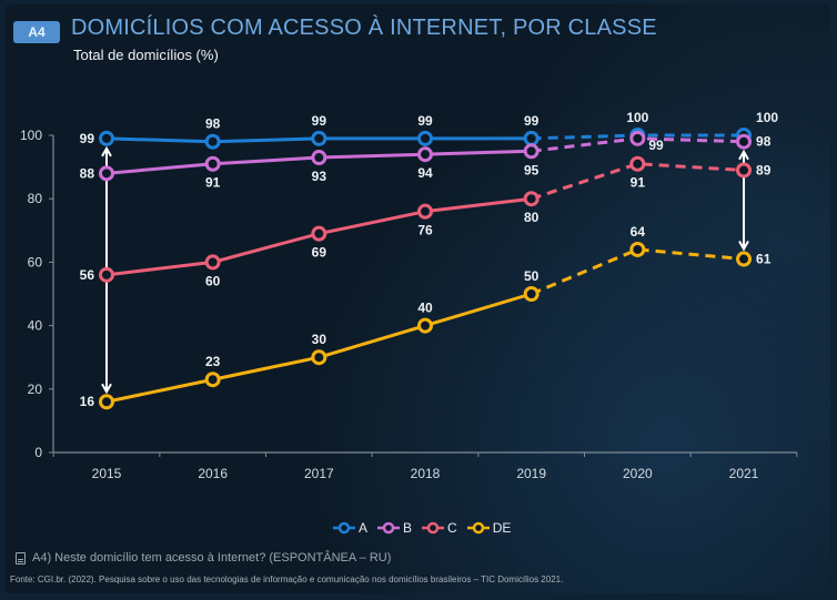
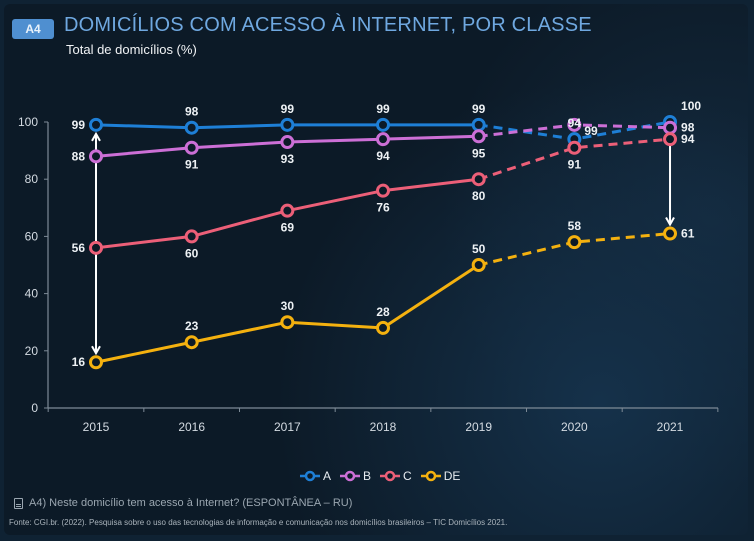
DE/2018: 40 -> 28
A/2020: 100 -> 94
DE/2020: 64 -> 58
C/2021: 89 -> 94
